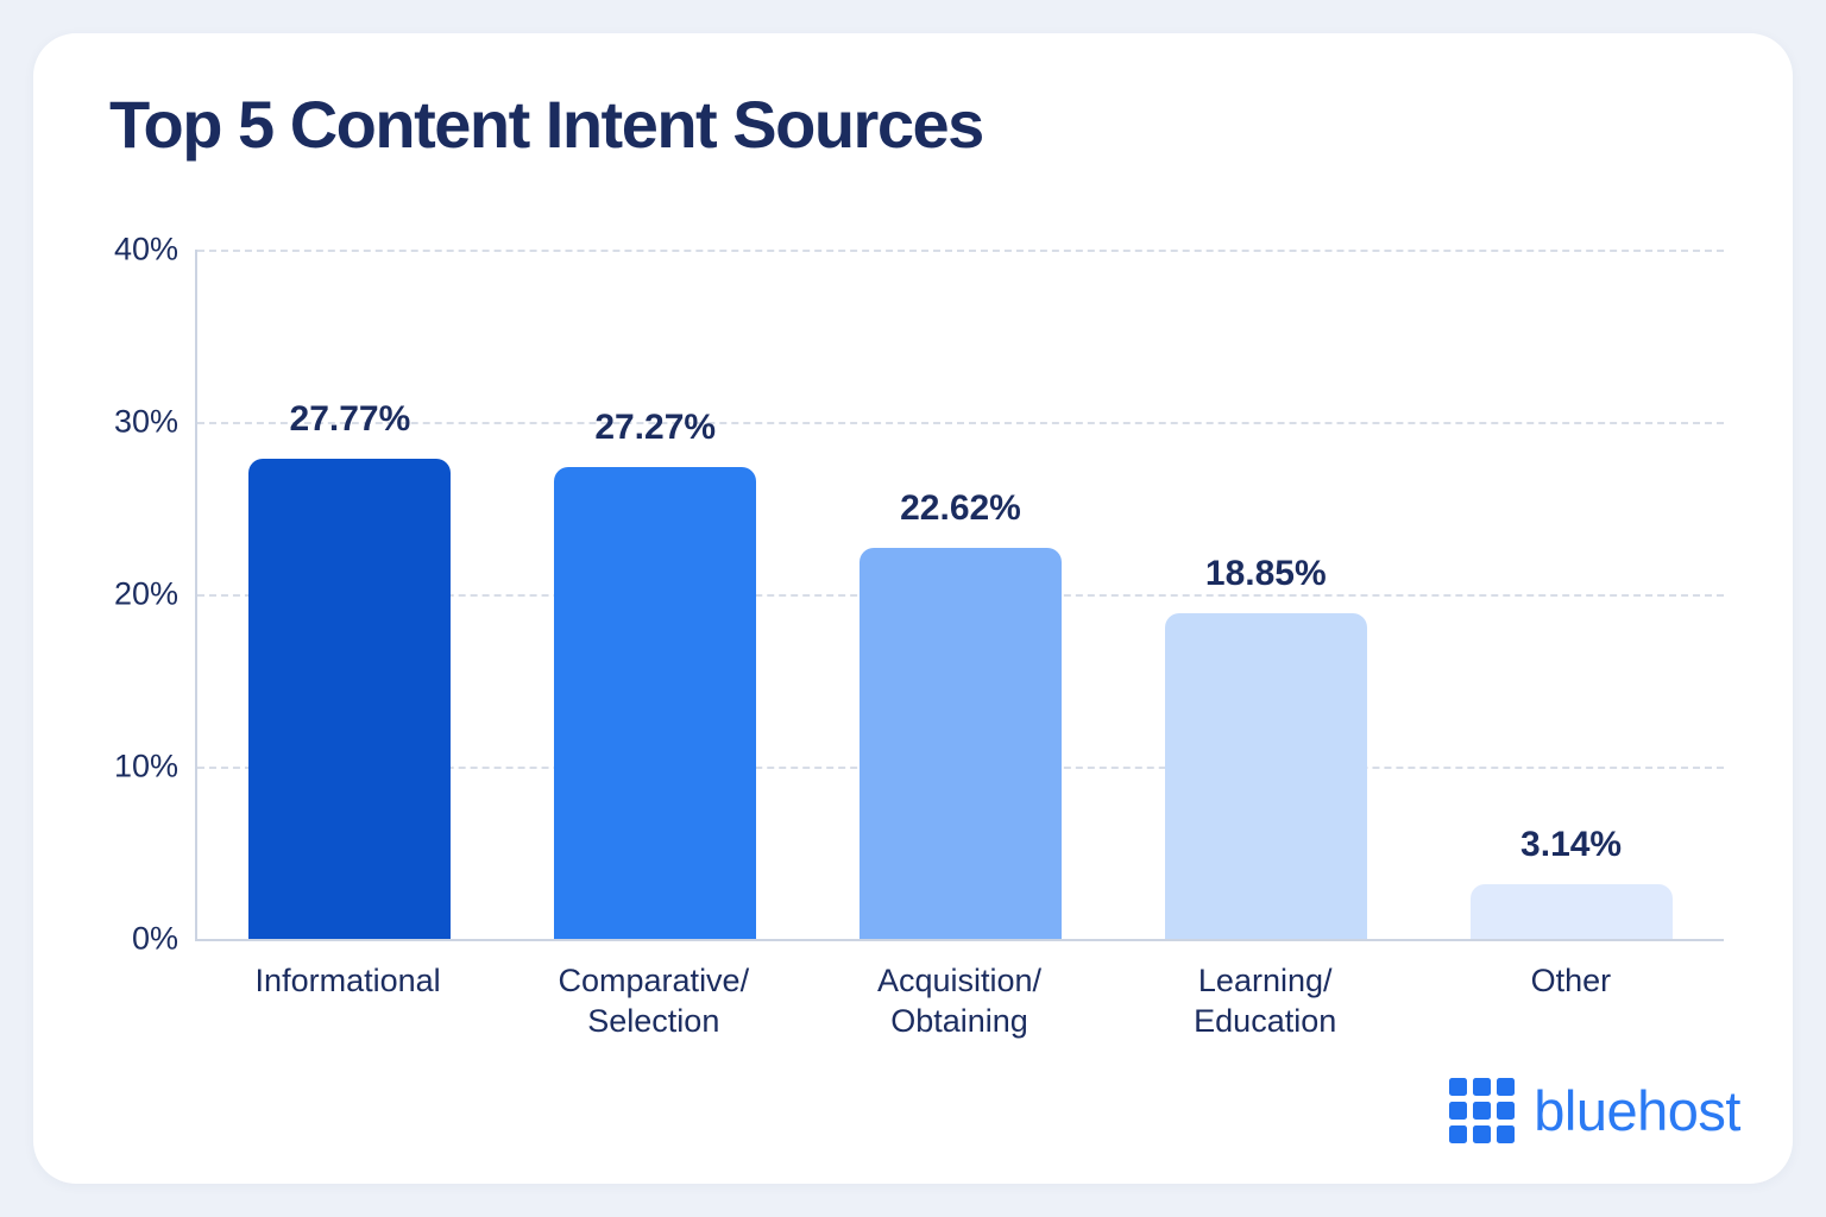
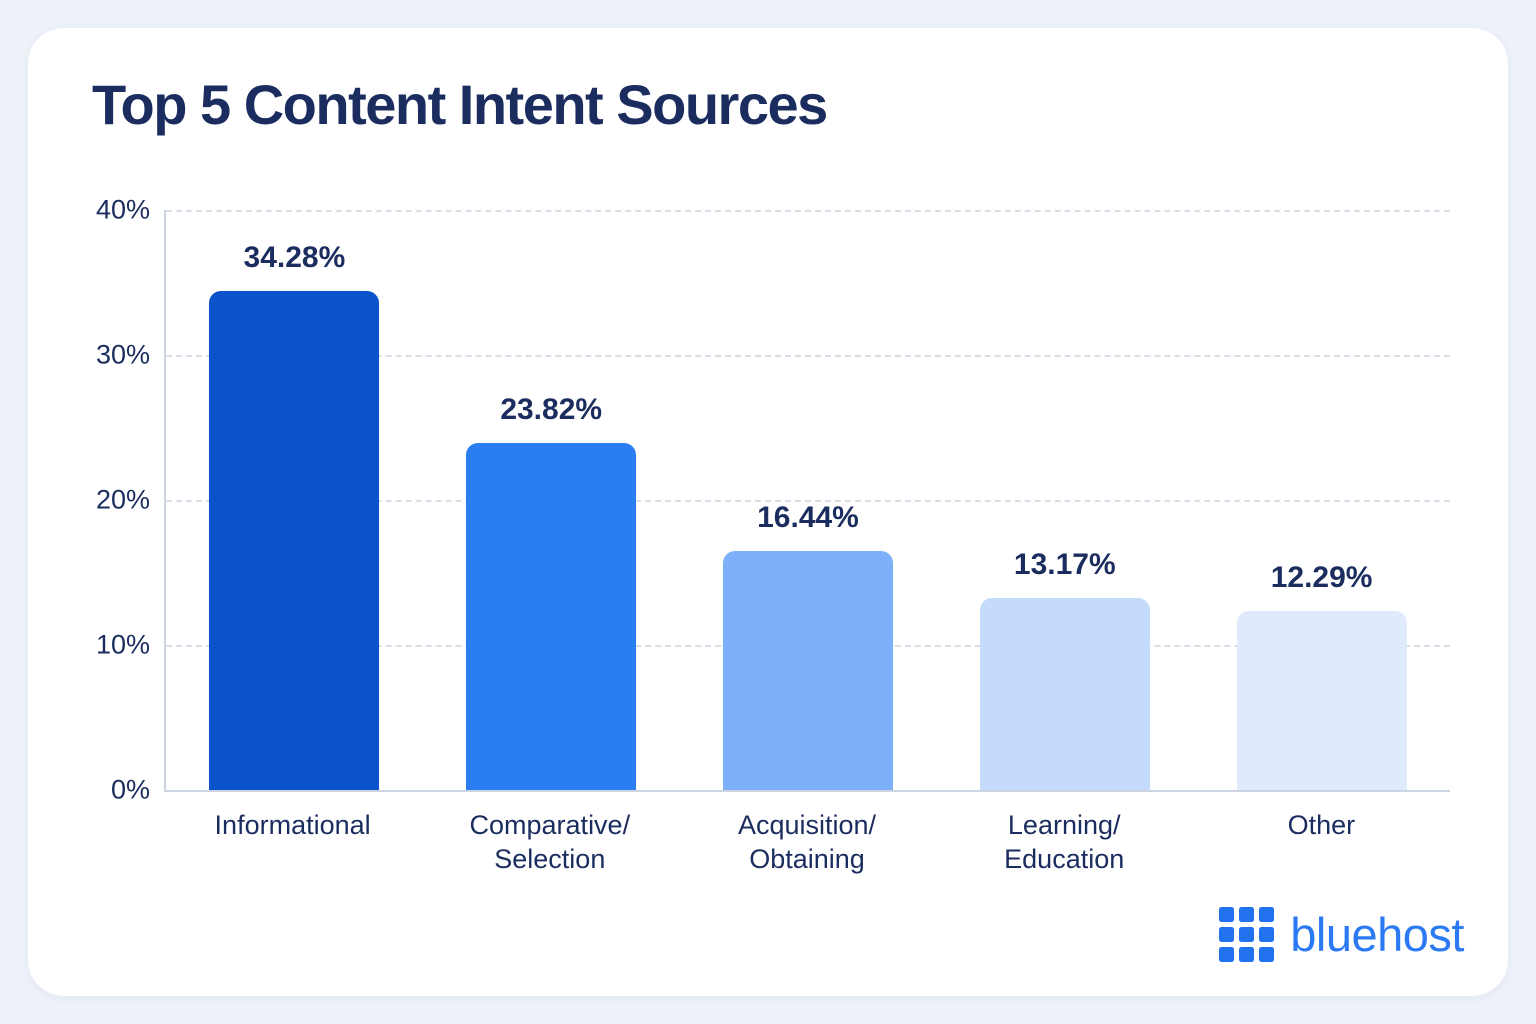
Informational: 27.77% -> 34.28%
Comparative/Selection: 27.27% -> 23.82%
Acquisition/Obtaining: 22.62% -> 16.44%
Learning/Education: 18.85% -> 13.17%
Other: 3.14% -> 12.29%
